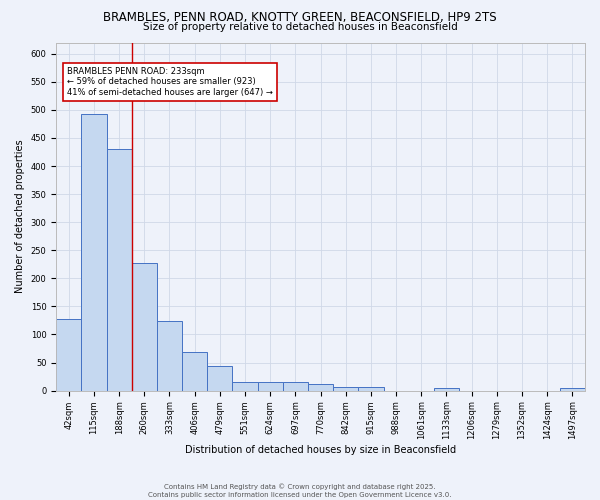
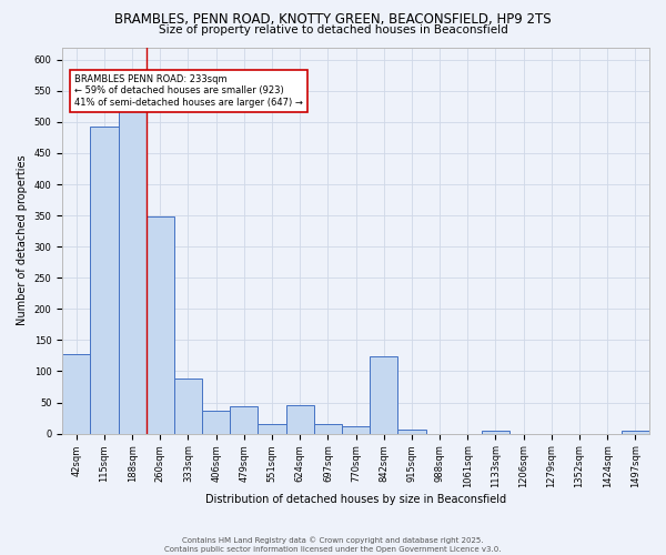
188sqm: 430 -> 520
260sqm: 228 -> 348
333sqm: 124 -> 88
406sqm: 68 -> 36
624sqm: 15 -> 46
842sqm: 7 -> 124
